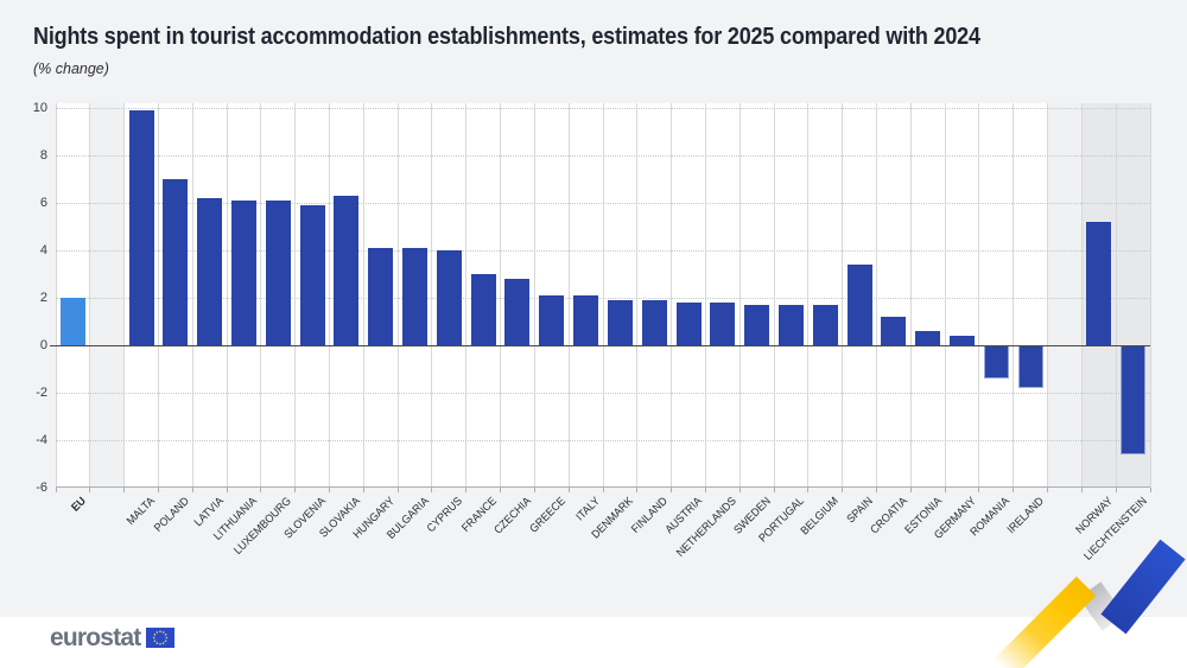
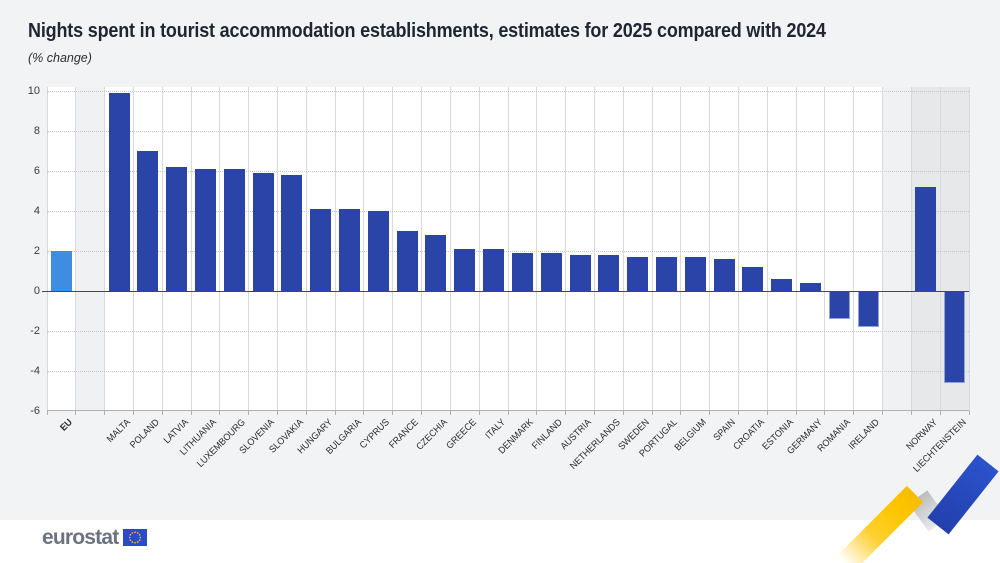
SLOVAKIA: 6.3 -> 5.8
SPAIN: 3.4 -> 1.6
